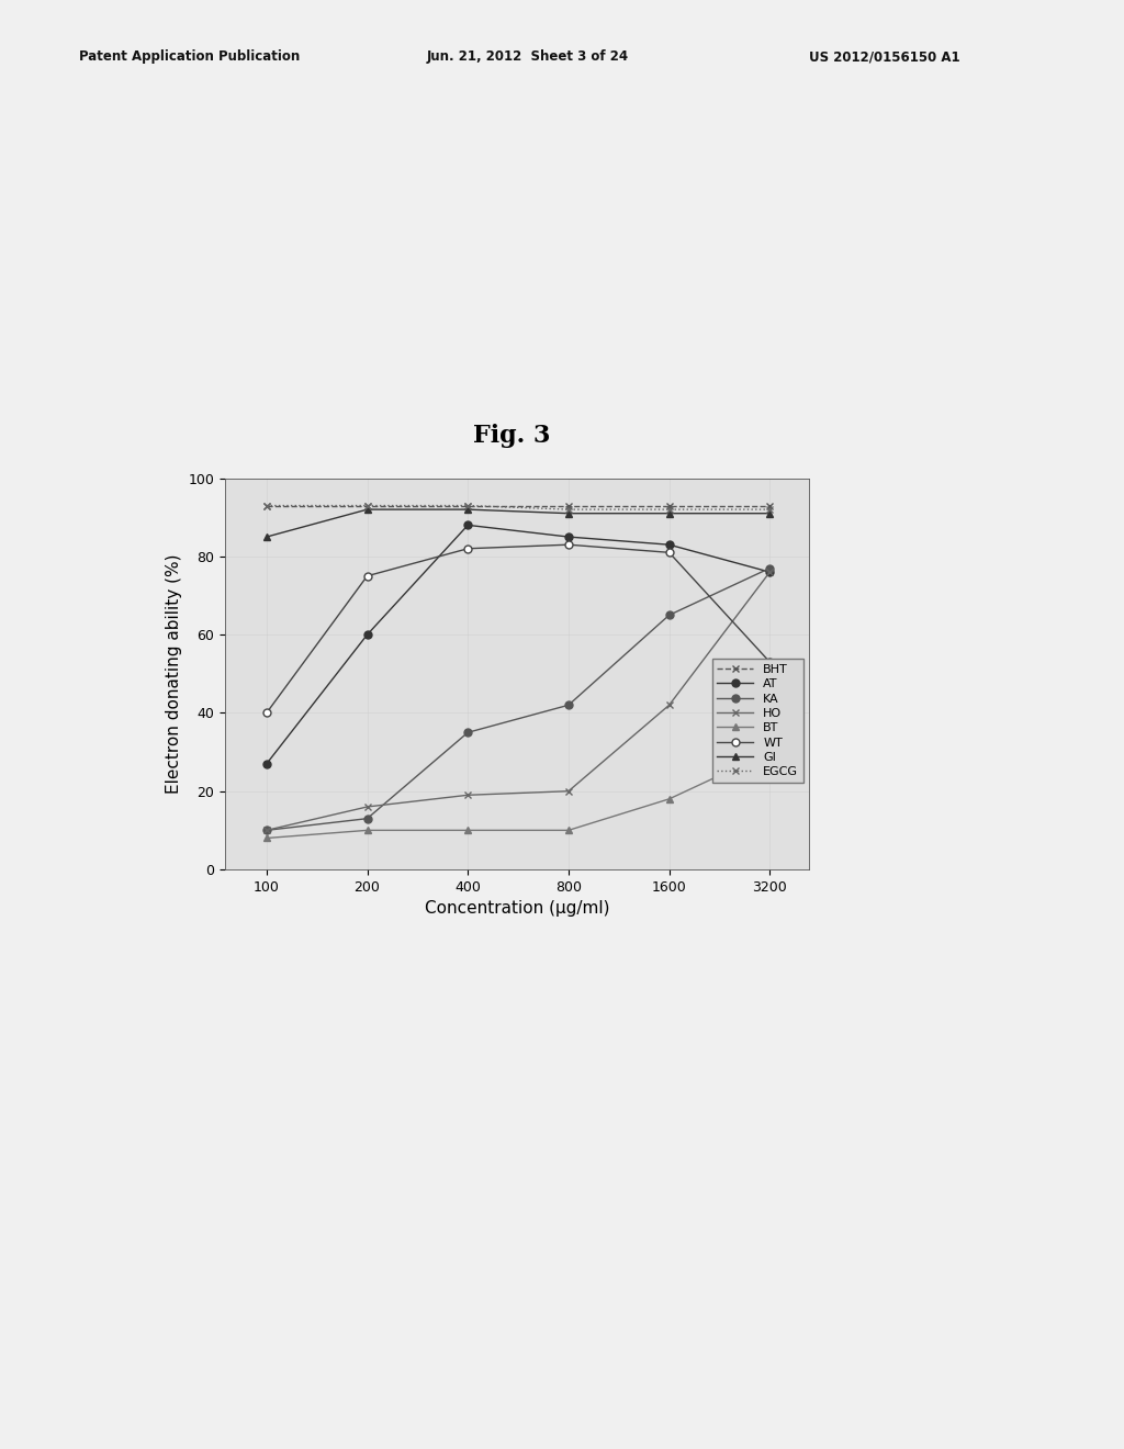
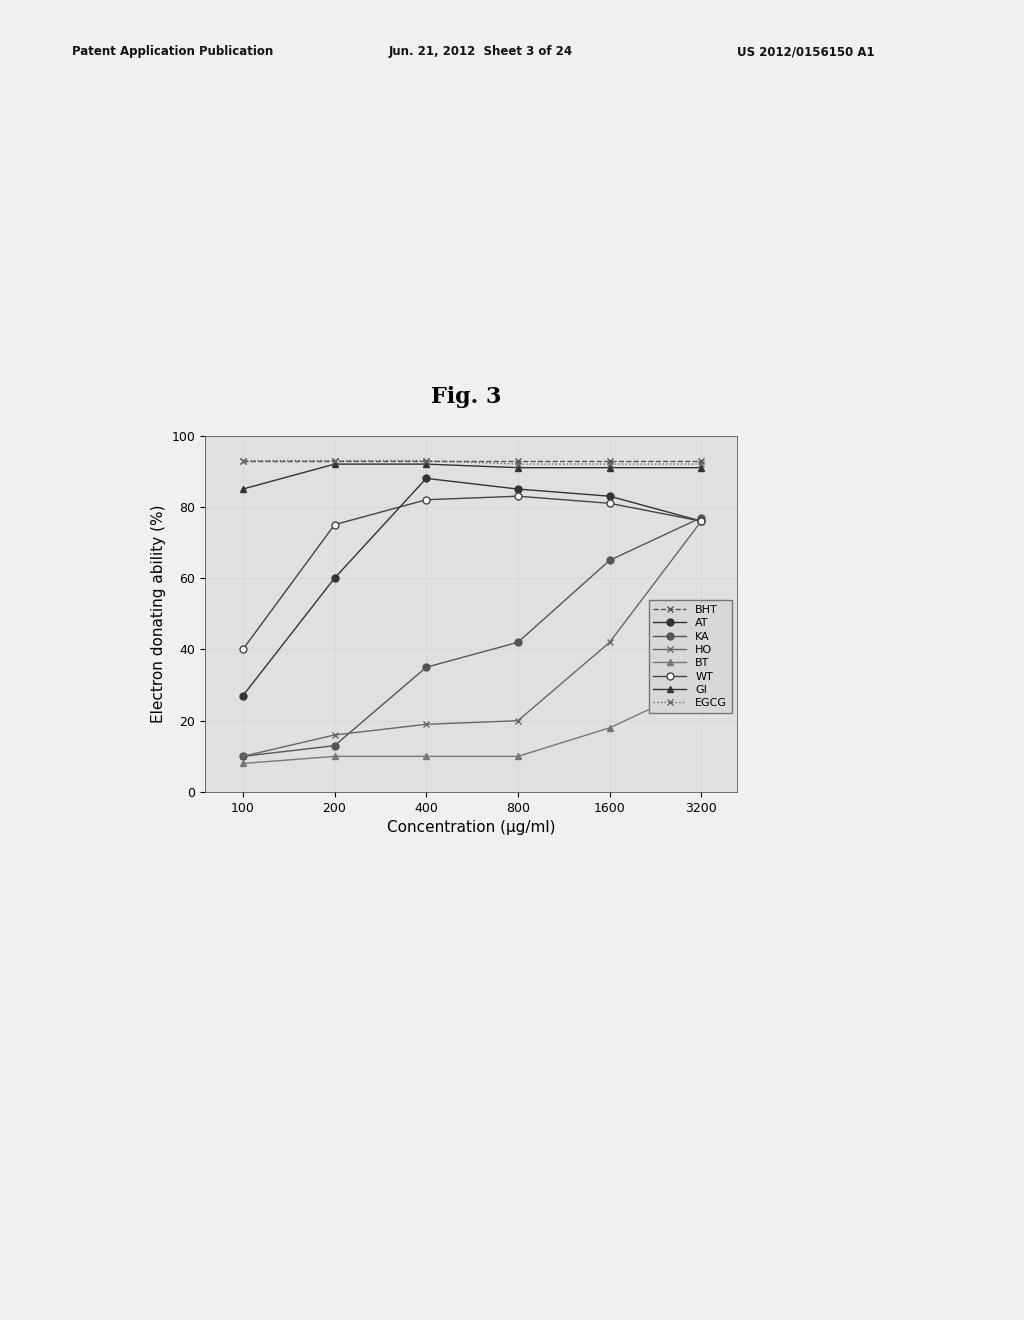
WT/3200: 53 -> 76
